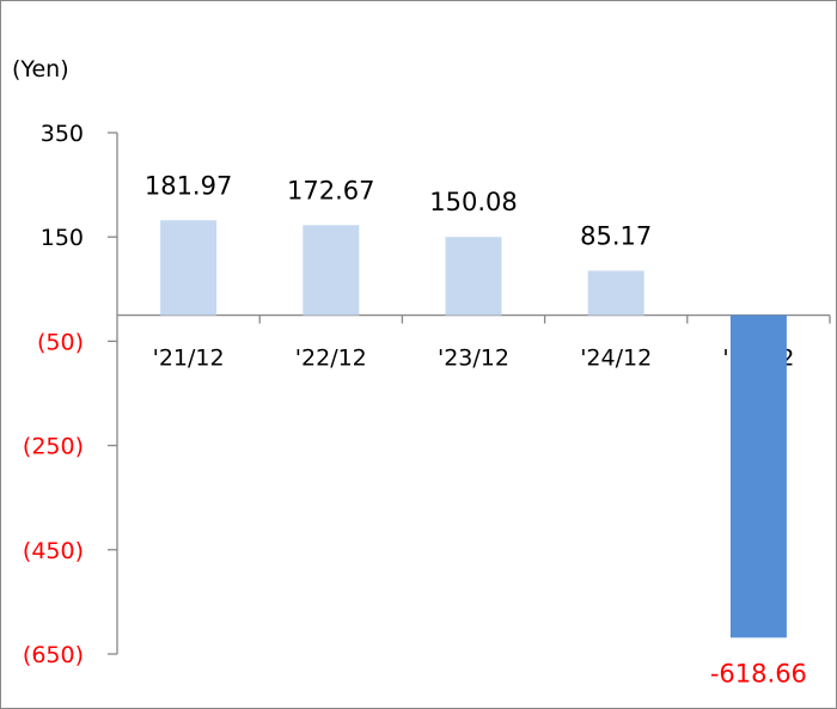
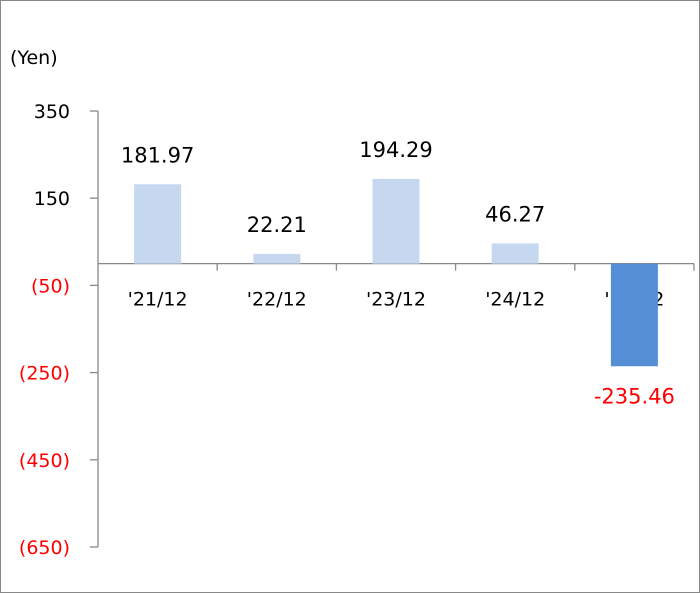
'22/12: 172.67 -> 22.21
'23/12: 150.08 -> 194.29
'24/12: 85.17 -> 46.27
'25/12: -618.66 -> -235.46
